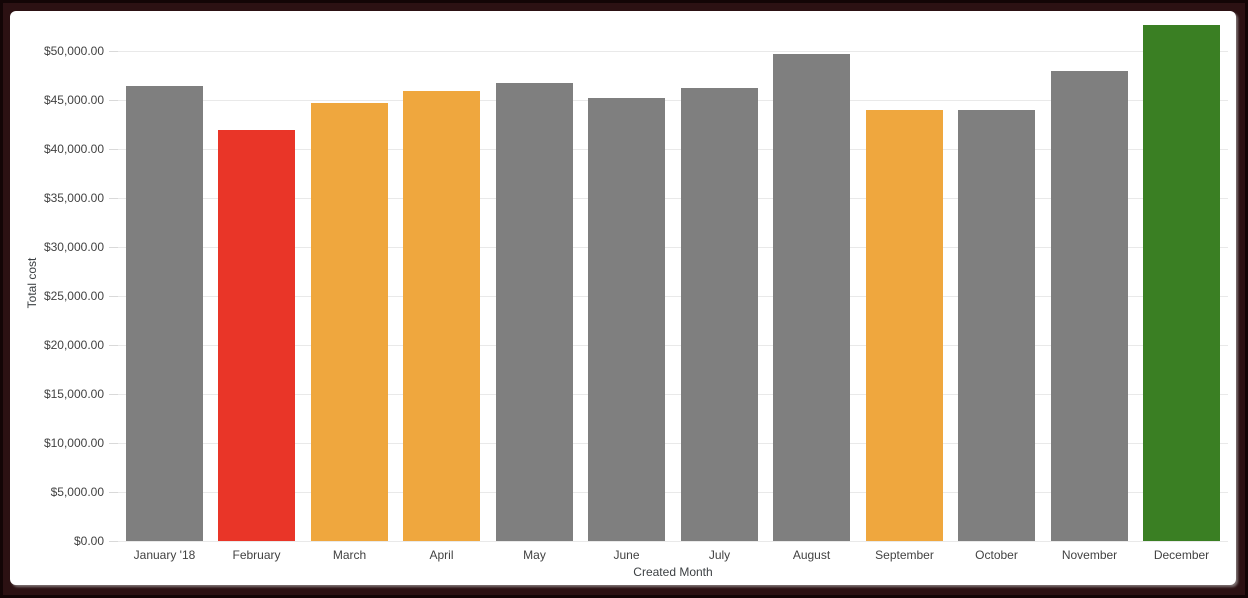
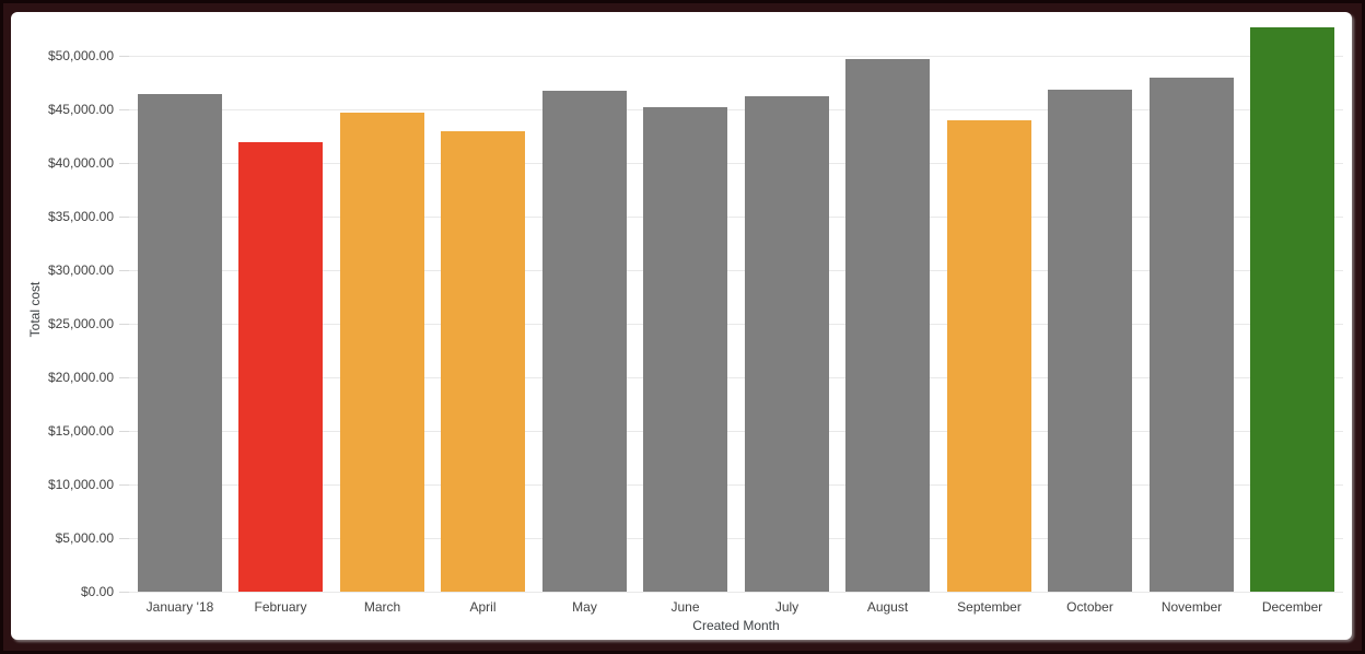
April: $46000 -> $43000
October: $44000 -> $47000
